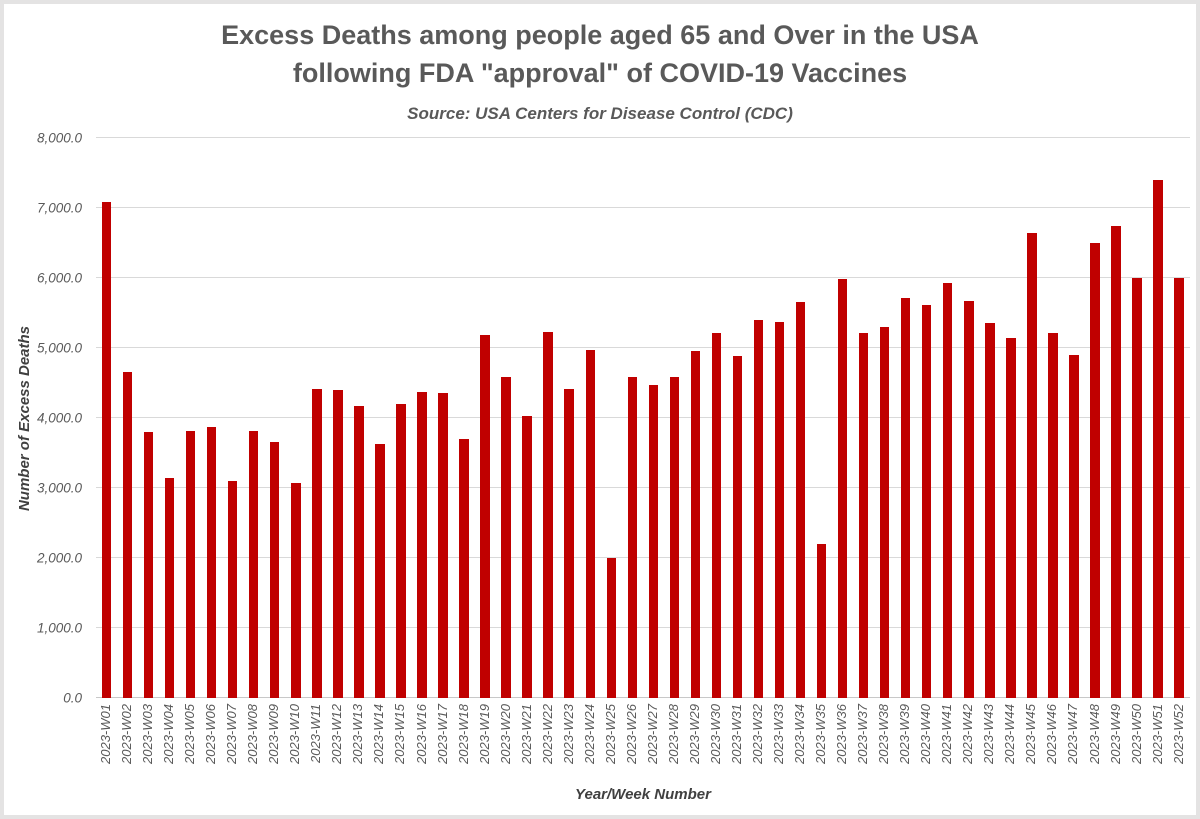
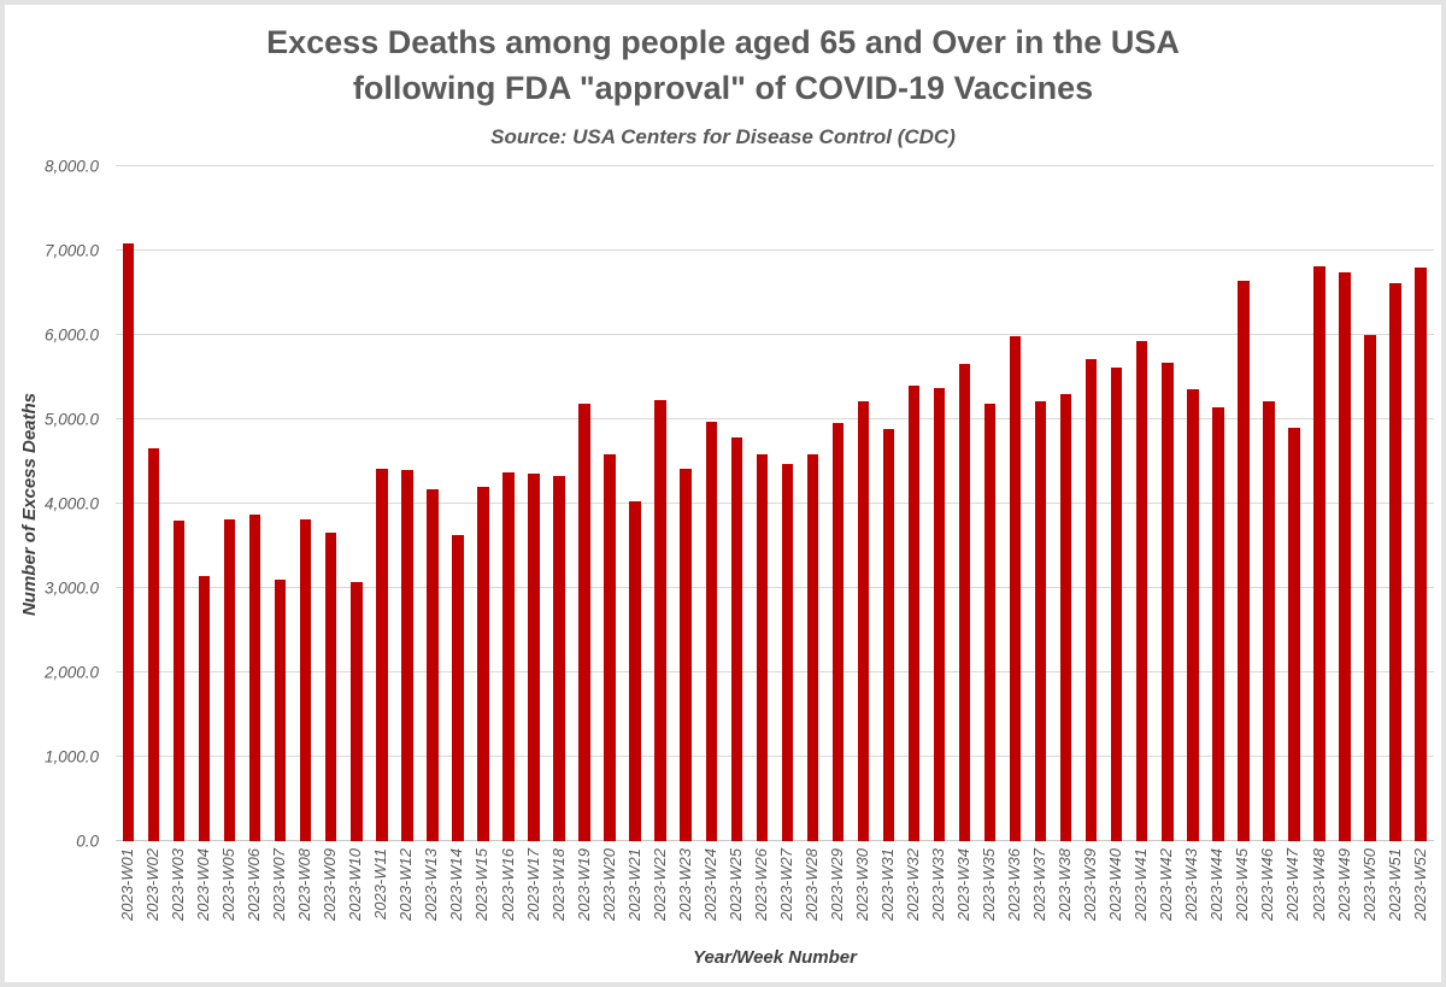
2023-W18: 3700 -> 4300
2023-W25: 2000 -> 4800
2023-W35: 2200 -> 5200
2023-W48: 6500 -> 6800
2023-W51: 7400 -> 6600
2023-W52: 6000 -> 6800
